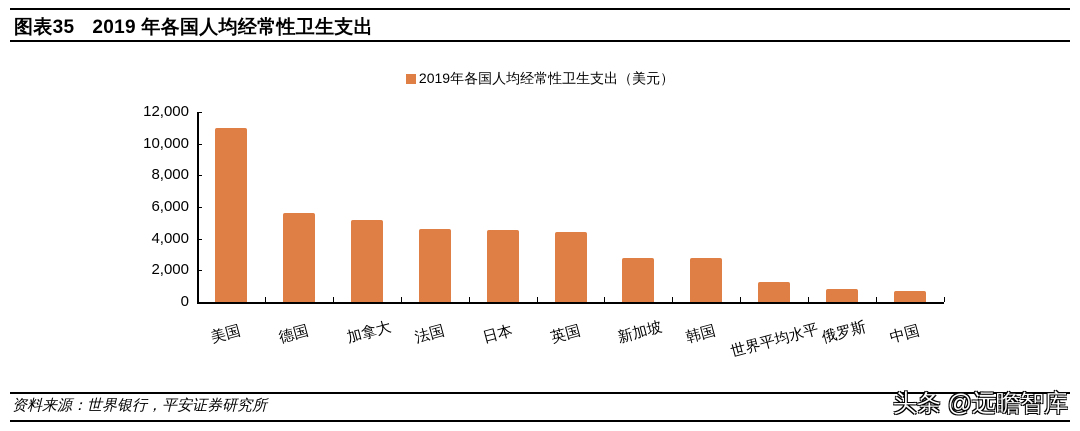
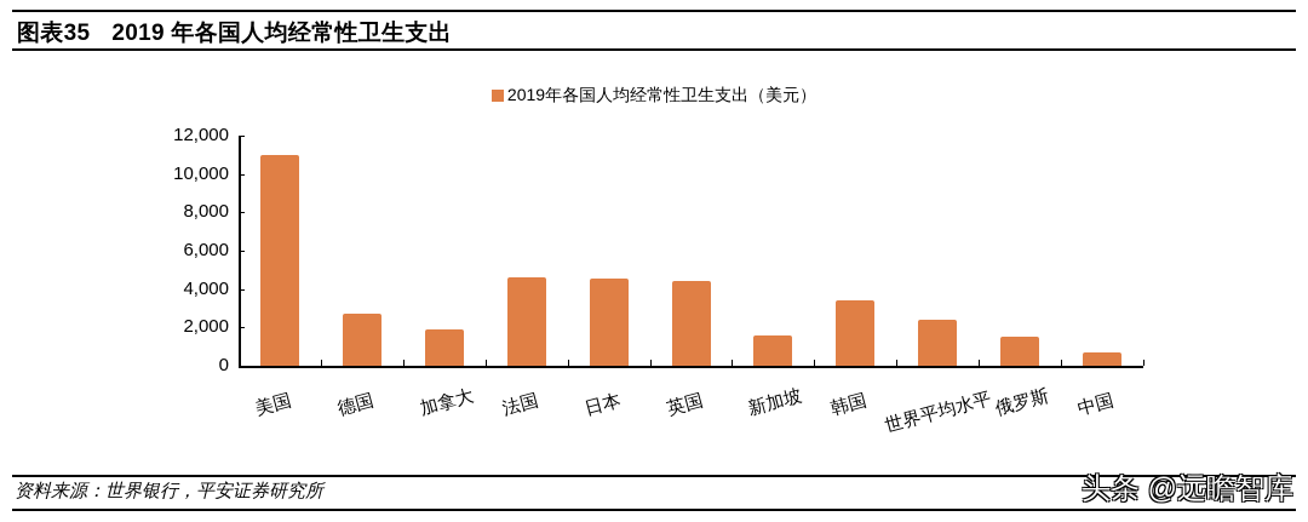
德国: 5600 -> 2700
加拿大: 5200 -> 1900
新加坡: 2800 -> 1600
韩国: 2800 -> 3400
世界平均水平: 1300 -> 2400
俄罗斯: 800 -> 1500
